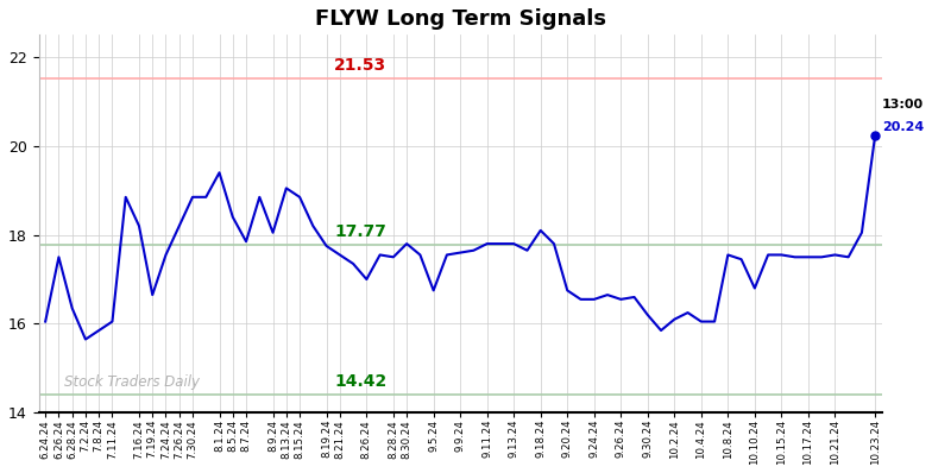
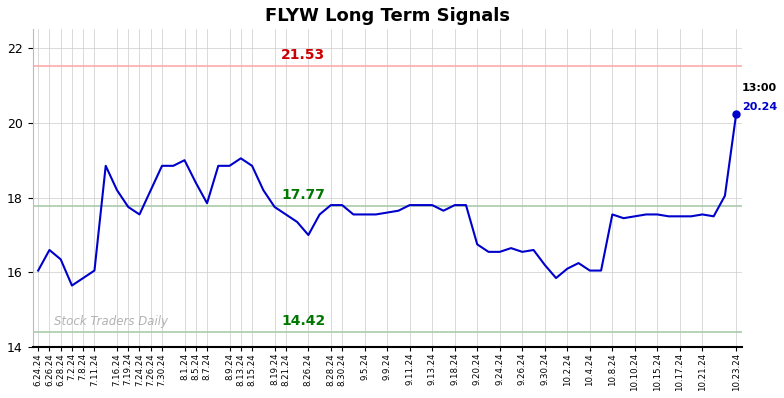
6.26.24: 17.50 -> 16.60
7.19.24: 16.65 -> 17.75
8.1.24: 19.40 -> 19.00
8.9.24: 18.05 -> 18.85
8.28.24: 17.50 -> 17.80
9.5.24: 16.75 -> 17.55
9.18.24: 18.10 -> 17.80
10.10.24: 16.80 -> 17.50
